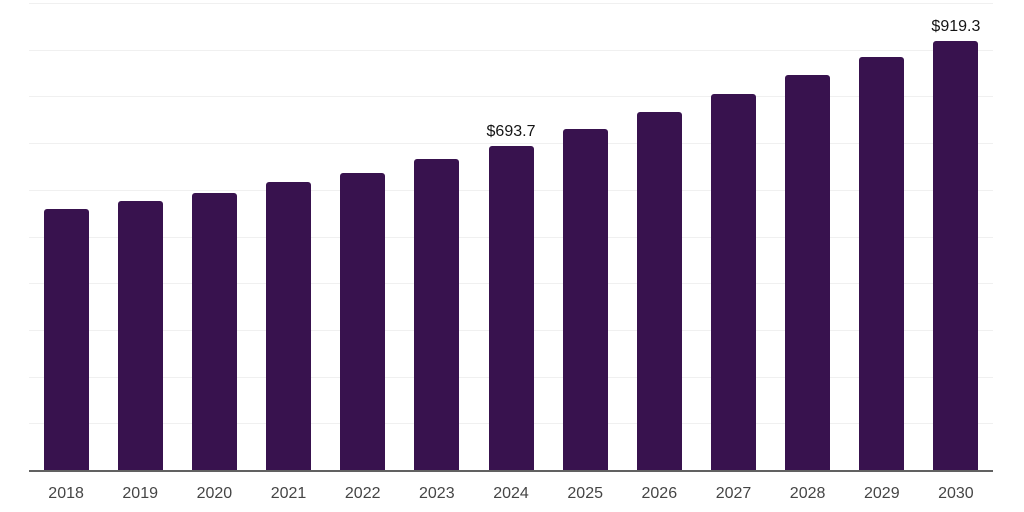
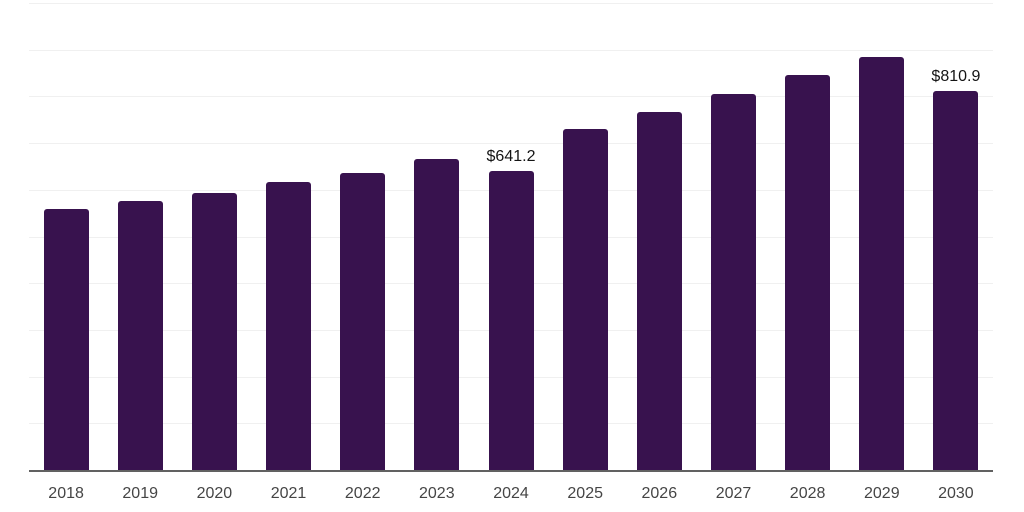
2024: $693.7 -> $641.2
2030: $919.3 -> $810.9
